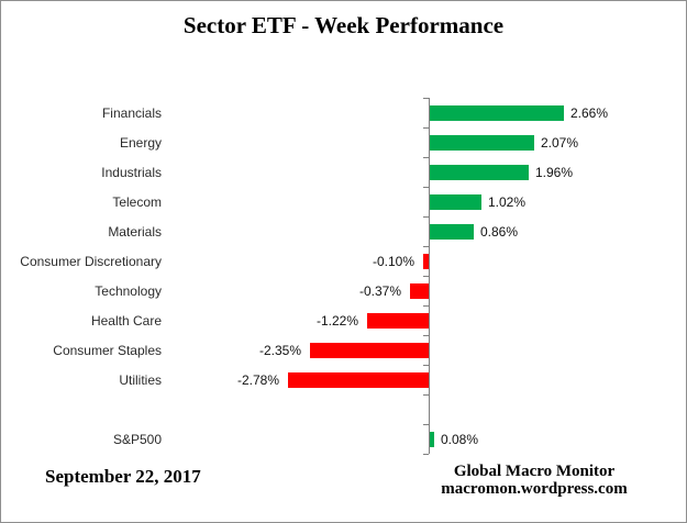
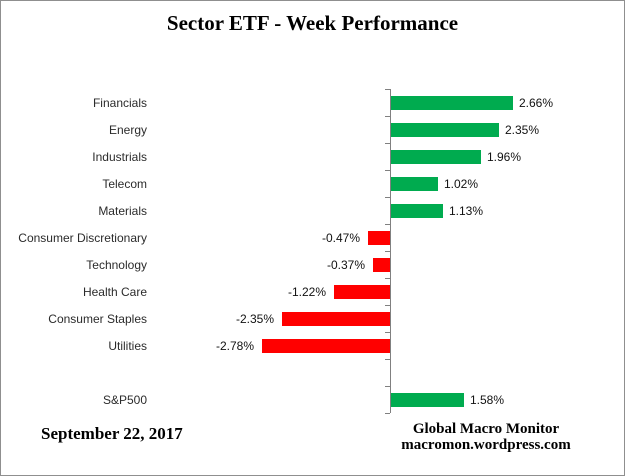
Energy: 2.07% -> 2.35%
Materials: 0.86% -> 1.13%
Consumer Discretionary: -0.10% -> -0.47%
S&P500: 0.08% -> 1.58%
